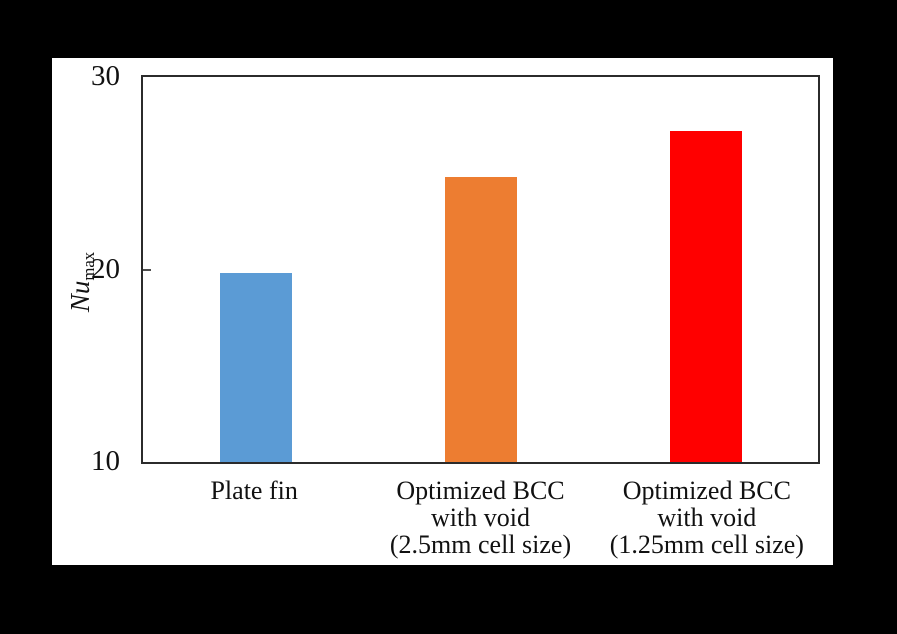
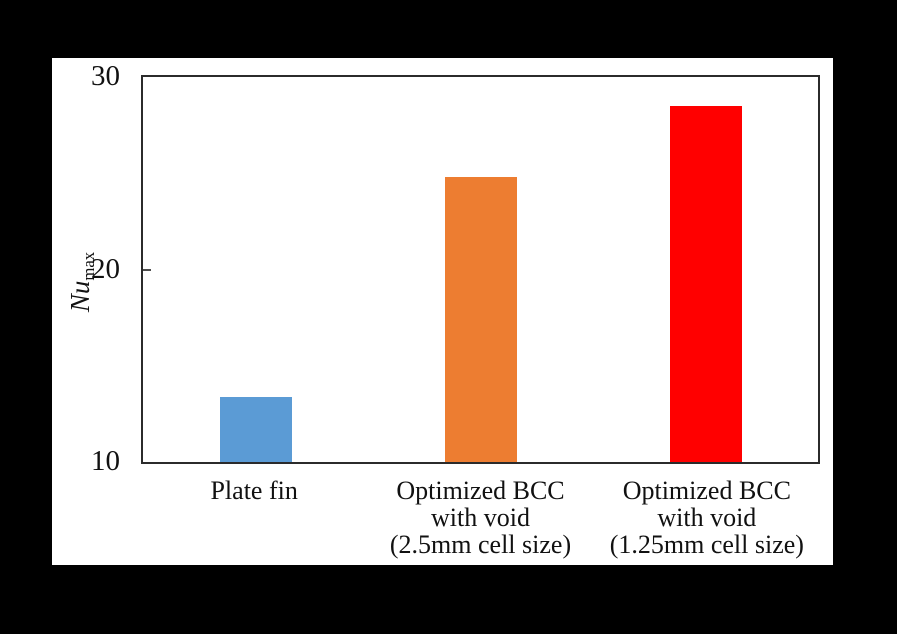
Plate fin: 19.8 -> 13.4
Optimized BCC with void (1.25mm cell size): 27.2 -> 28.5
